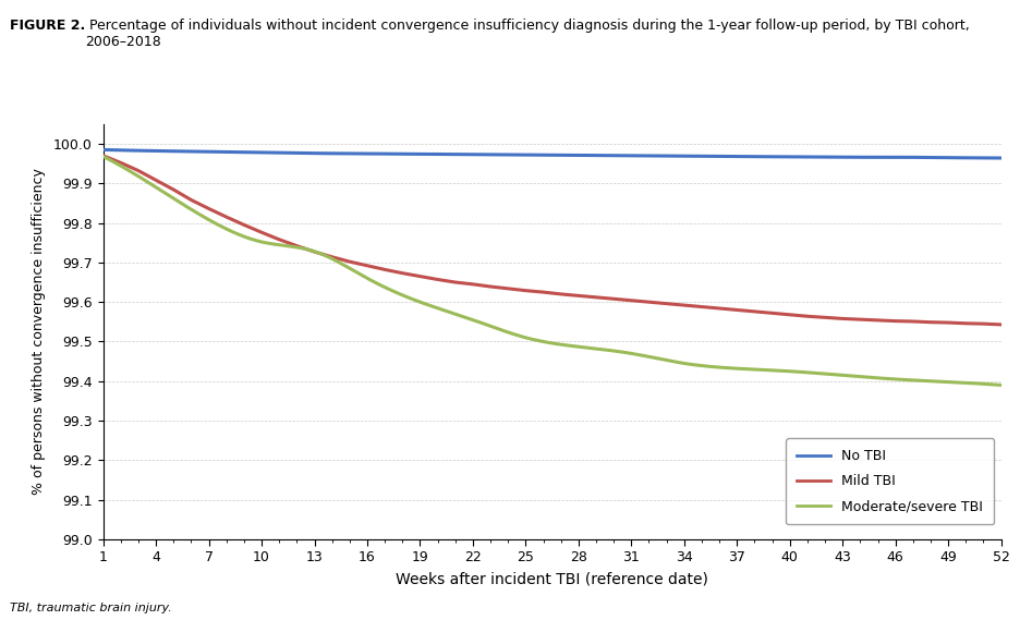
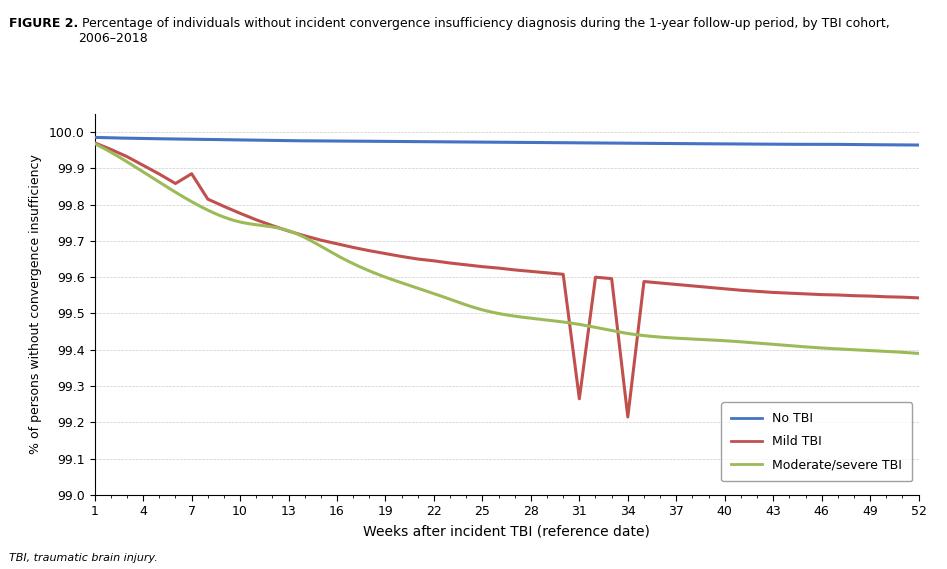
Mild TBI/7: 99.836 -> 99.885
Mild TBI/31: 99.604 -> 99.265
Mild TBI/34: 99.592 -> 99.215
